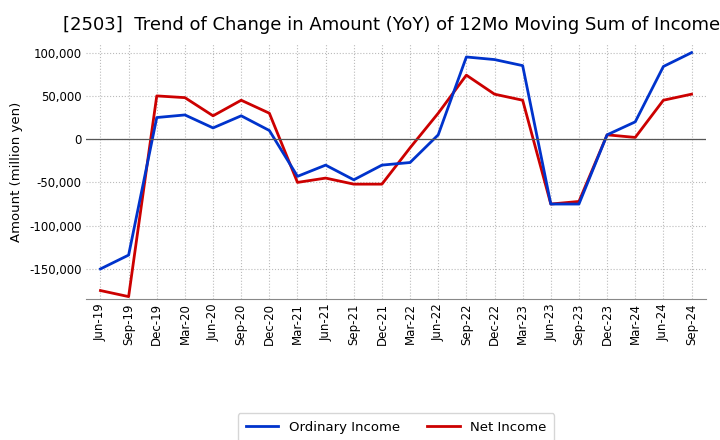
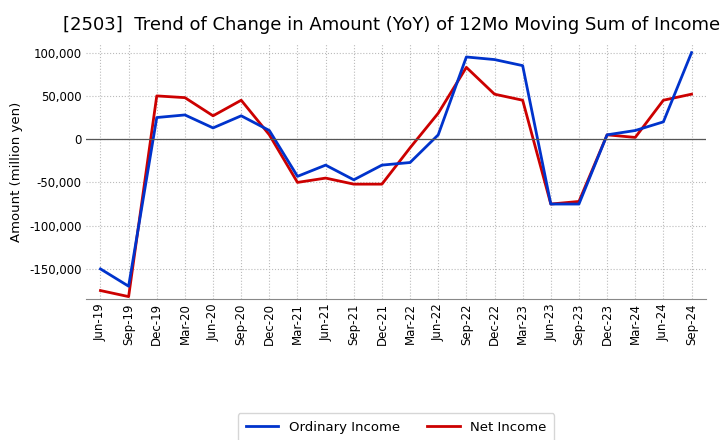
Ordinary Income/Sep-19: -134,000 -> -170,000
Net Income/Dec-20: 30,000 -> 5,000
Net Income/Sep-22: 74,000 -> 83,000
Ordinary Income/Mar-24: 20,000 -> 10,000
Ordinary Income/Jun-24: 84,000 -> 20,000
